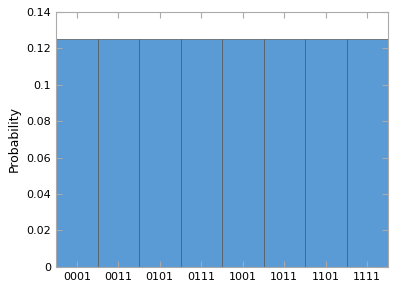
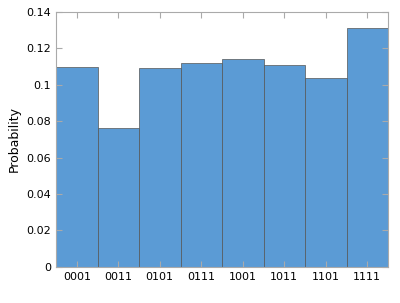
0001: 0.125 -> 0.110
0011: 0.125 -> 0.076
0101: 0.125 -> 0.109
0111: 0.125 -> 0.112
1001: 0.125 -> 0.114
1011: 0.125 -> 0.111
1101: 0.125 -> 0.104
1111: 0.125 -> 0.131
